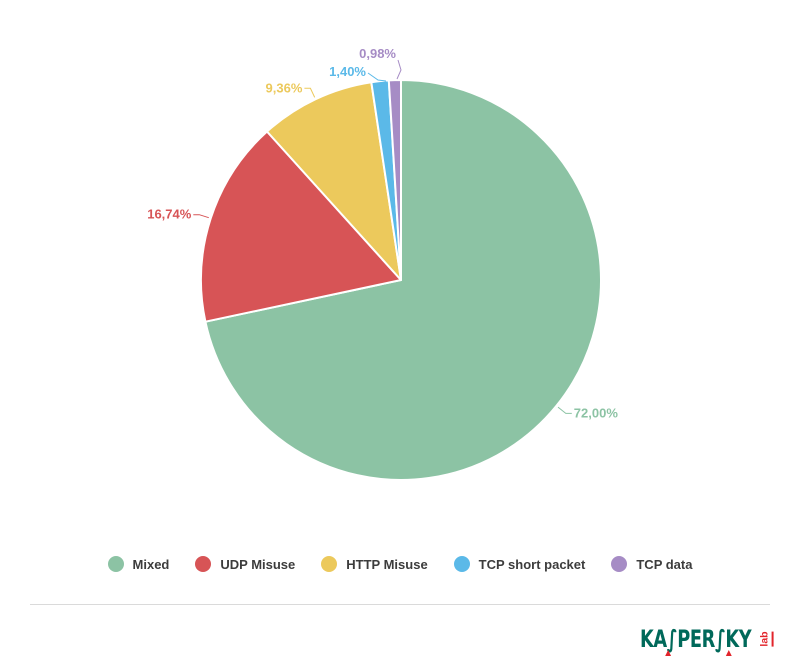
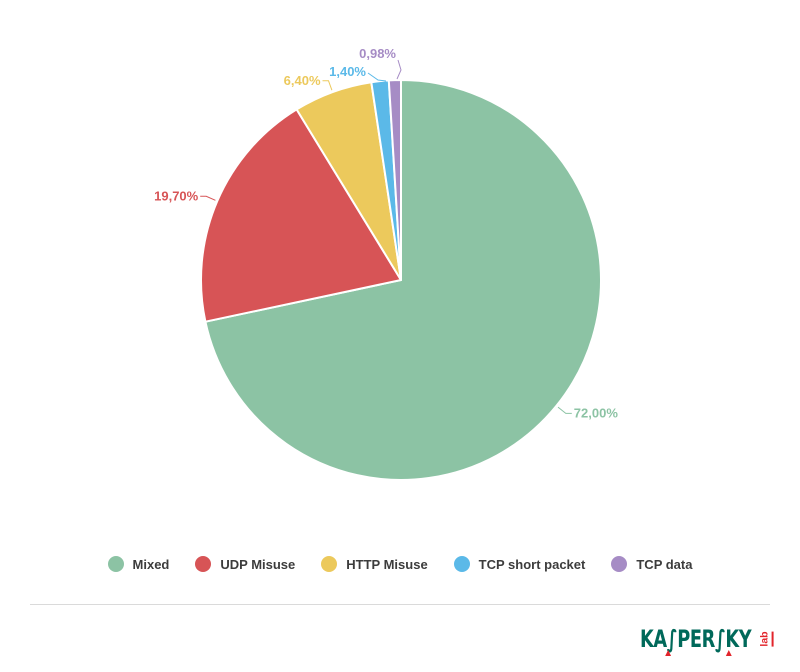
UDP Misuse: 16,74% -> 19,70%
HTTP Misuse: 9,36% -> 6,40%
